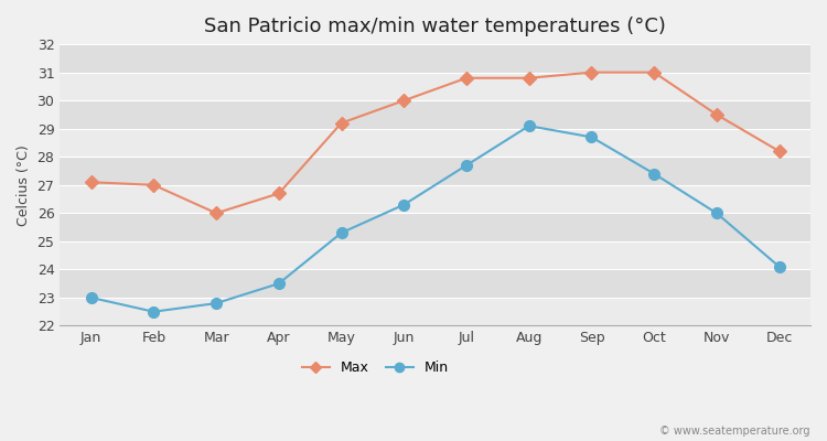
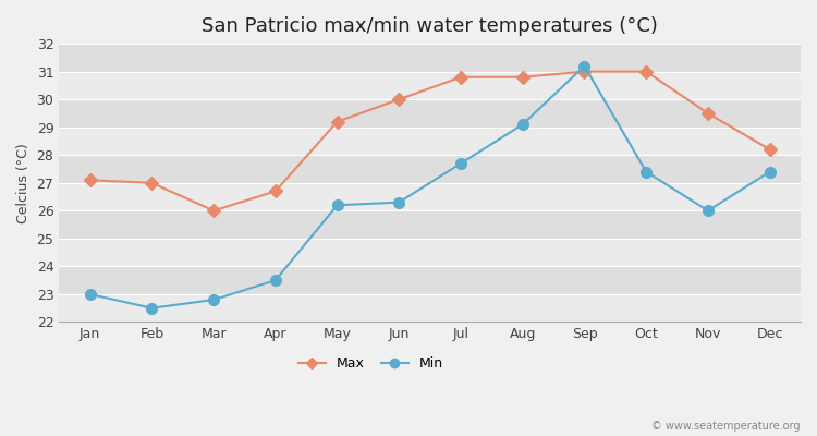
Min/May: 25.3 -> 26.2
Min/Sep: 28.7 -> 31.2
Min/Dec: 24.1 -> 27.4
